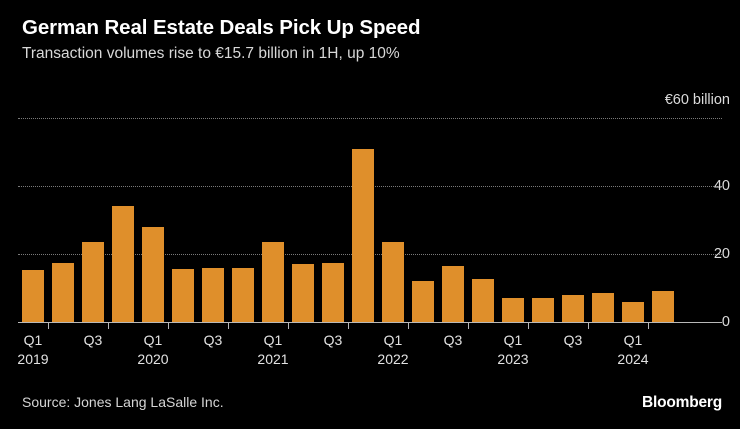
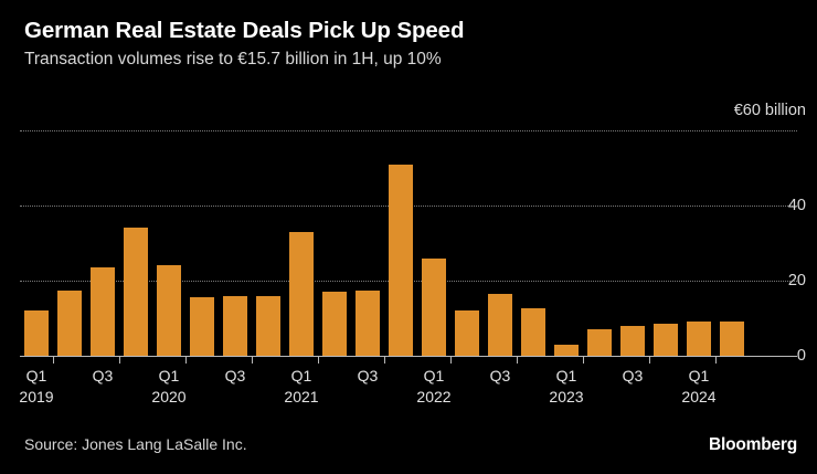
Q1 2019: 15 -> 12
Q1 2020: 28 -> 24
Q1 2021: 23 -> 33
Q1 2022: 24 -> 26
Q1 2023: 7 -> 3
Q1 2024: 6 -> 9
